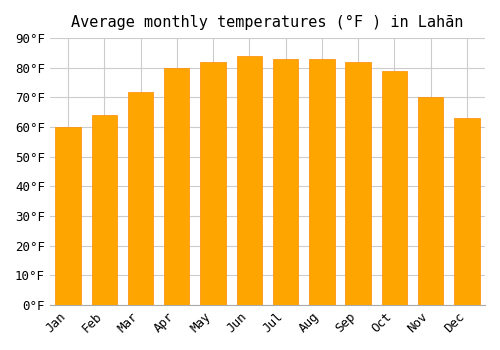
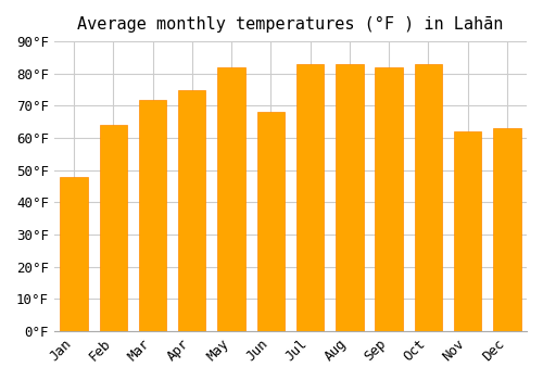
Jan: 60°F -> 48°F
Apr: 80°F -> 75°F
Jun: 84°F -> 68°F
Oct: 79°F -> 83°F
Nov: 70°F -> 62°F
